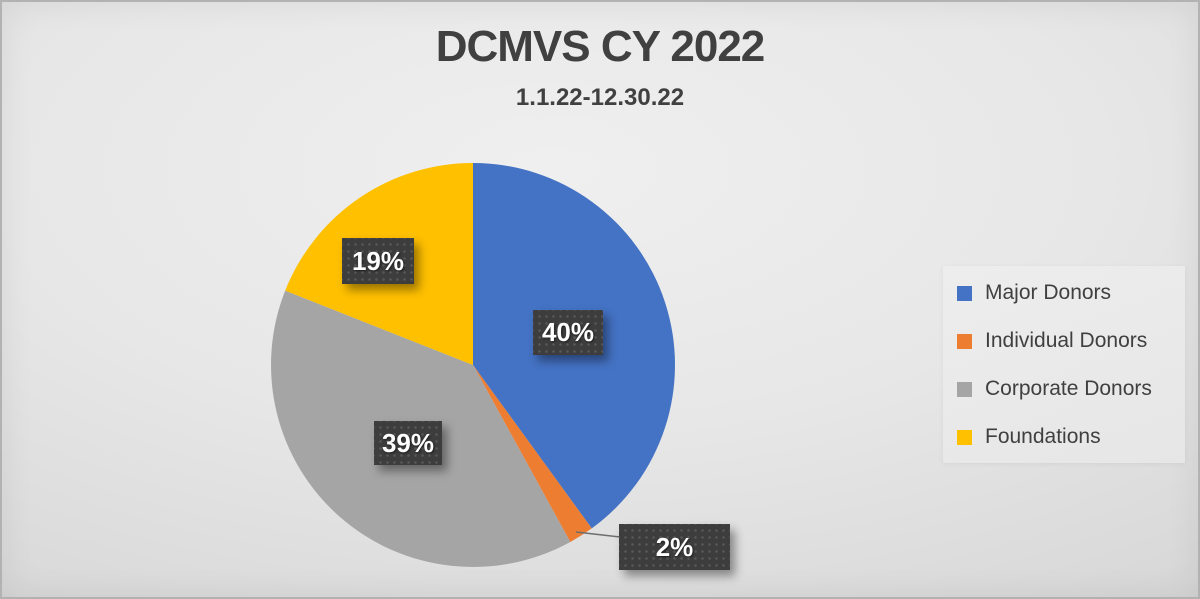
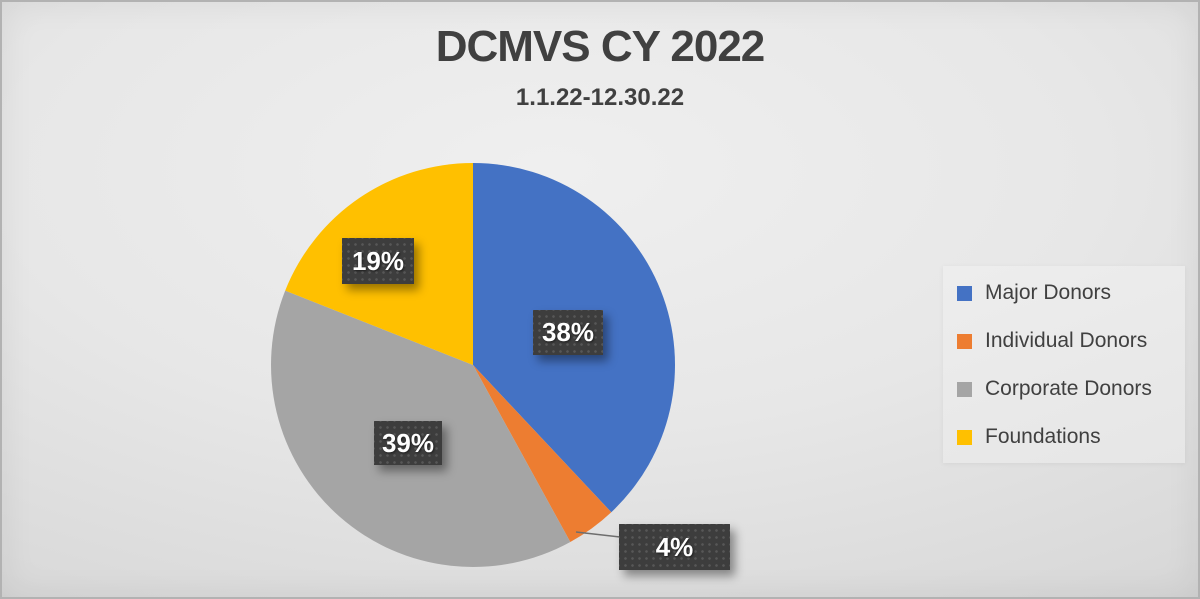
Major Donors: 40% -> 38%
Individual Donors: 2% -> 4%
